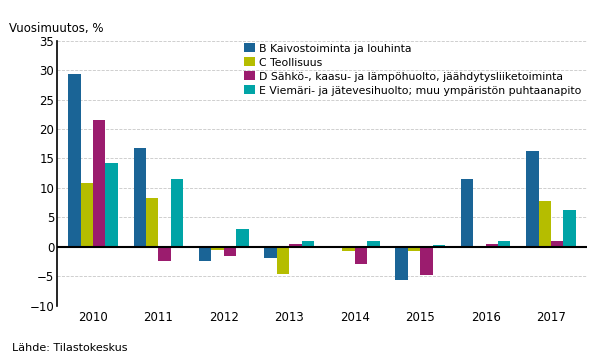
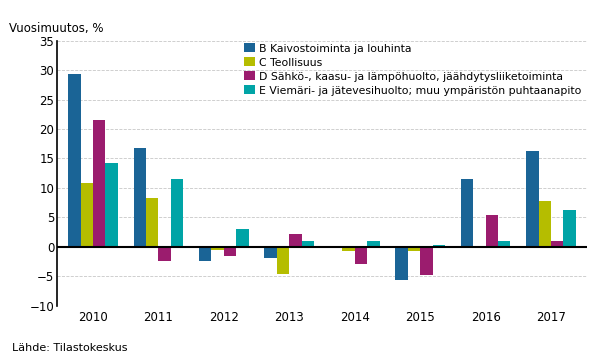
D Sähkö-, kaasu- ja lämpöhuolto, jäähdytysliiketoiminta/2013: 0.5 -> 2.2
D Sähkö-, kaasu- ja lämpöhuolto, jäähdytysliiketoiminta/2016: 0.5 -> 5.4
